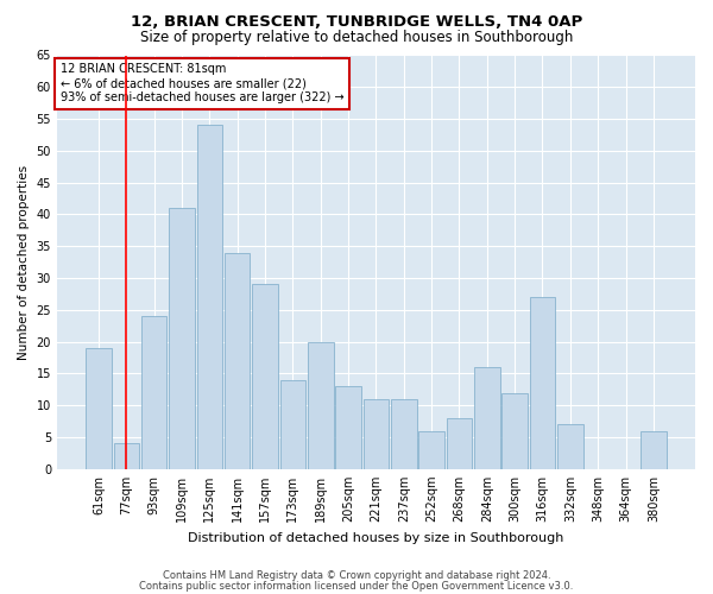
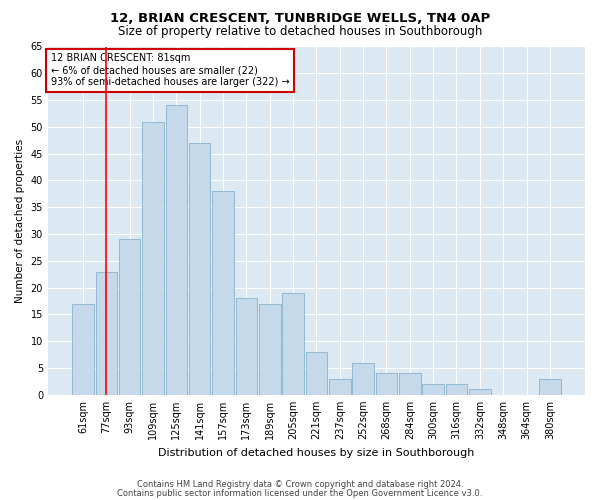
61sqm: 19 -> 17
77sqm: 4 -> 23
93sqm: 24 -> 29
109sqm: 41 -> 51
141sqm: 34 -> 47
157sqm: 29 -> 38
173sqm: 14 -> 18
189sqm: 20 -> 17
205sqm: 13 -> 19
221sqm: 11 -> 8
237sqm: 11 -> 3
268sqm: 8 -> 4
284sqm: 16 -> 4
300sqm: 12 -> 2
316sqm: 27 -> 2
332sqm: 7 -> 1
380sqm: 6 -> 3
